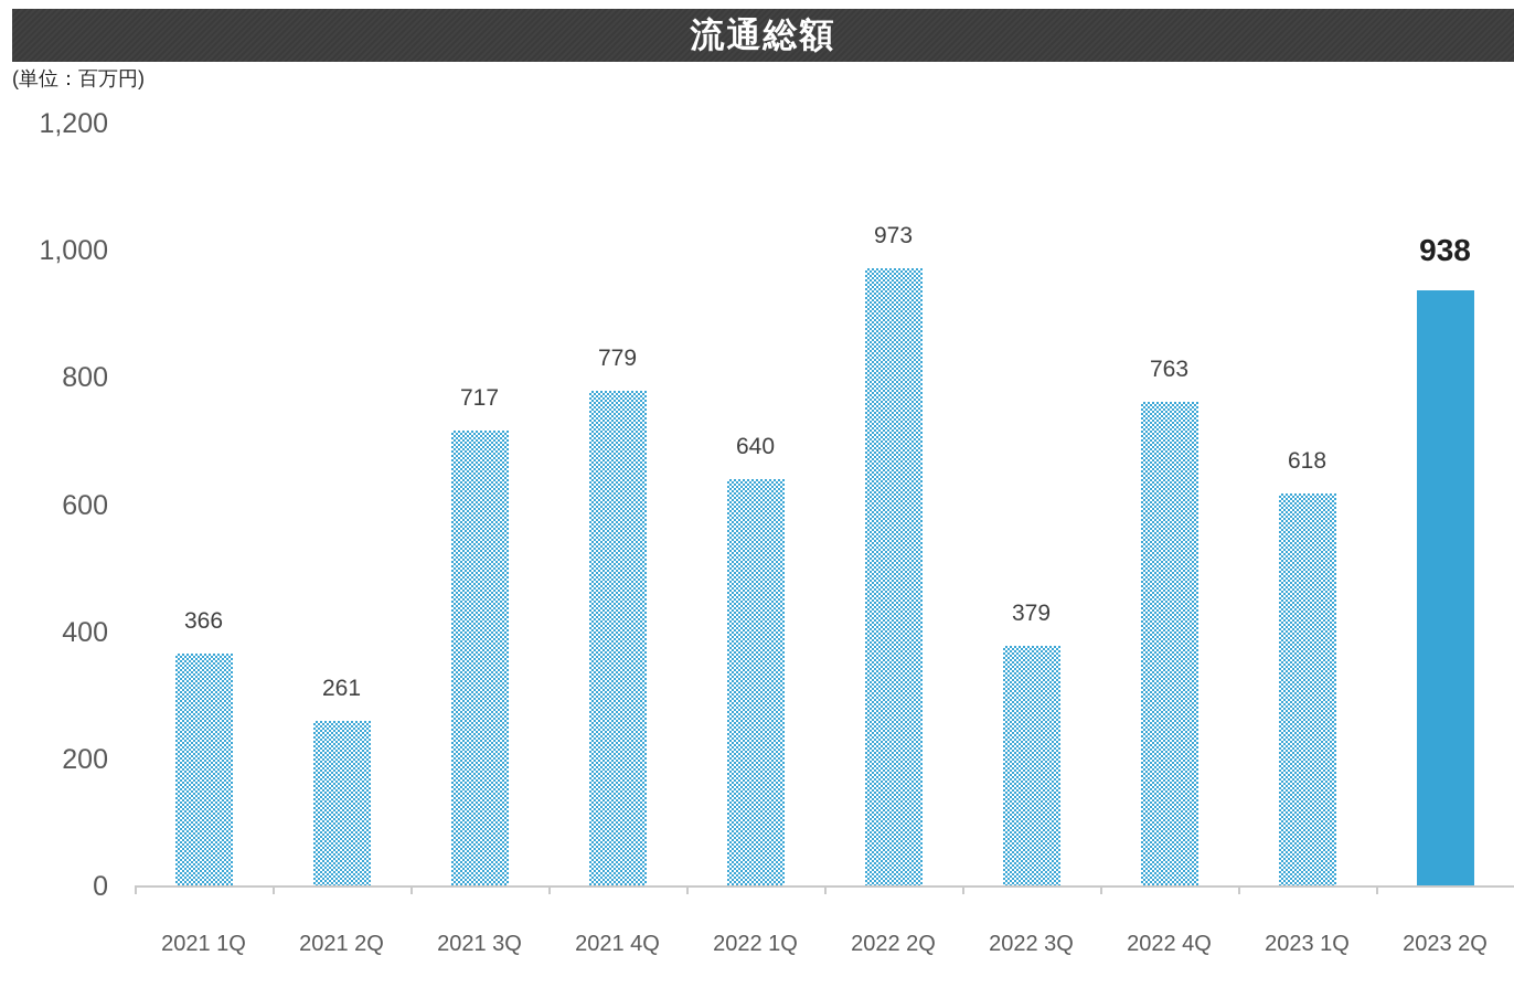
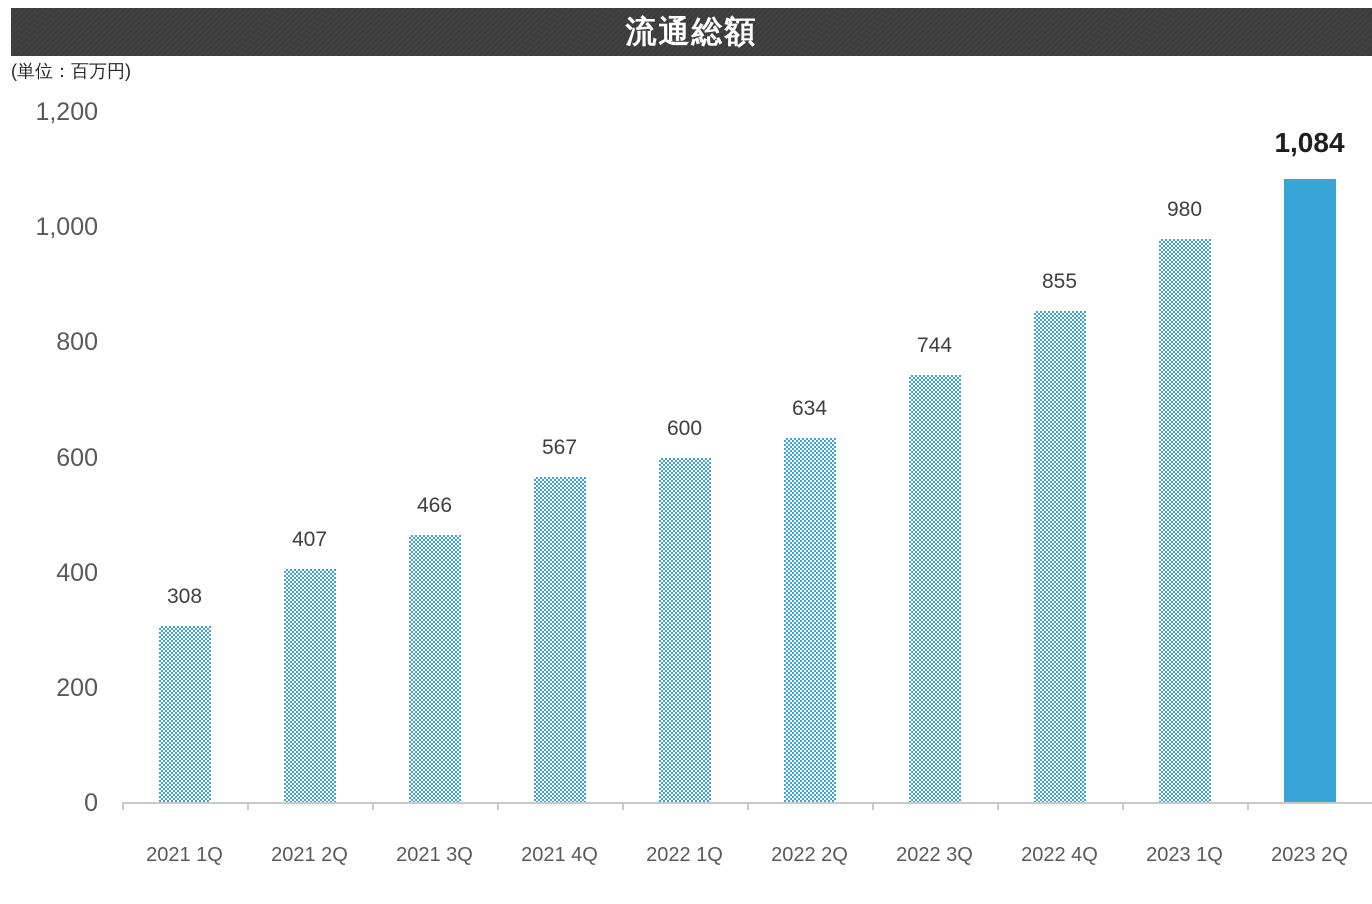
2021 1Q: 366 -> 308
2021 2Q: 261 -> 407
2021 3Q: 717 -> 466
2021 4Q: 779 -> 567
2022 1Q: 640 -> 600
2022 2Q: 973 -> 634
2022 3Q: 379 -> 744
2022 4Q: 763 -> 855
2023 1Q: 618 -> 980
2023 2Q: 938 -> 1,084
